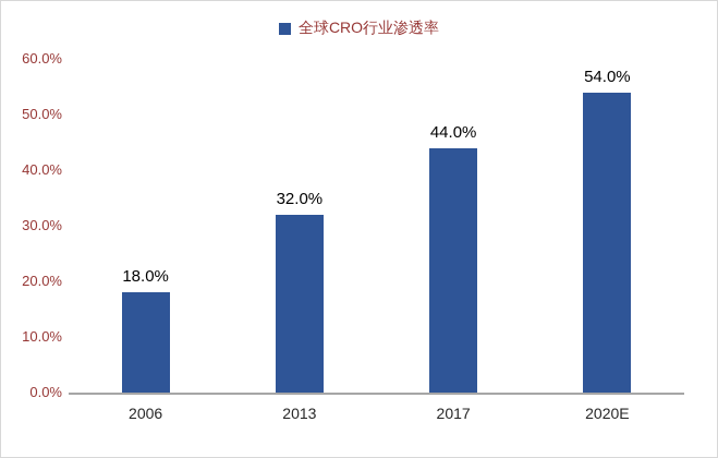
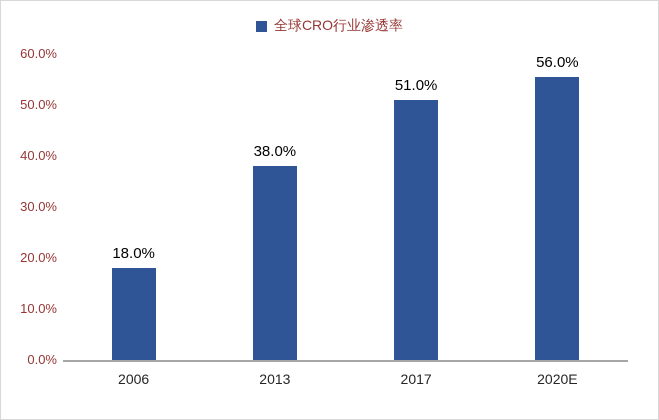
2013: 32.0% -> 38.0%
2017: 44.0% -> 51.0%
2020E: 54.0% -> 56.0%
